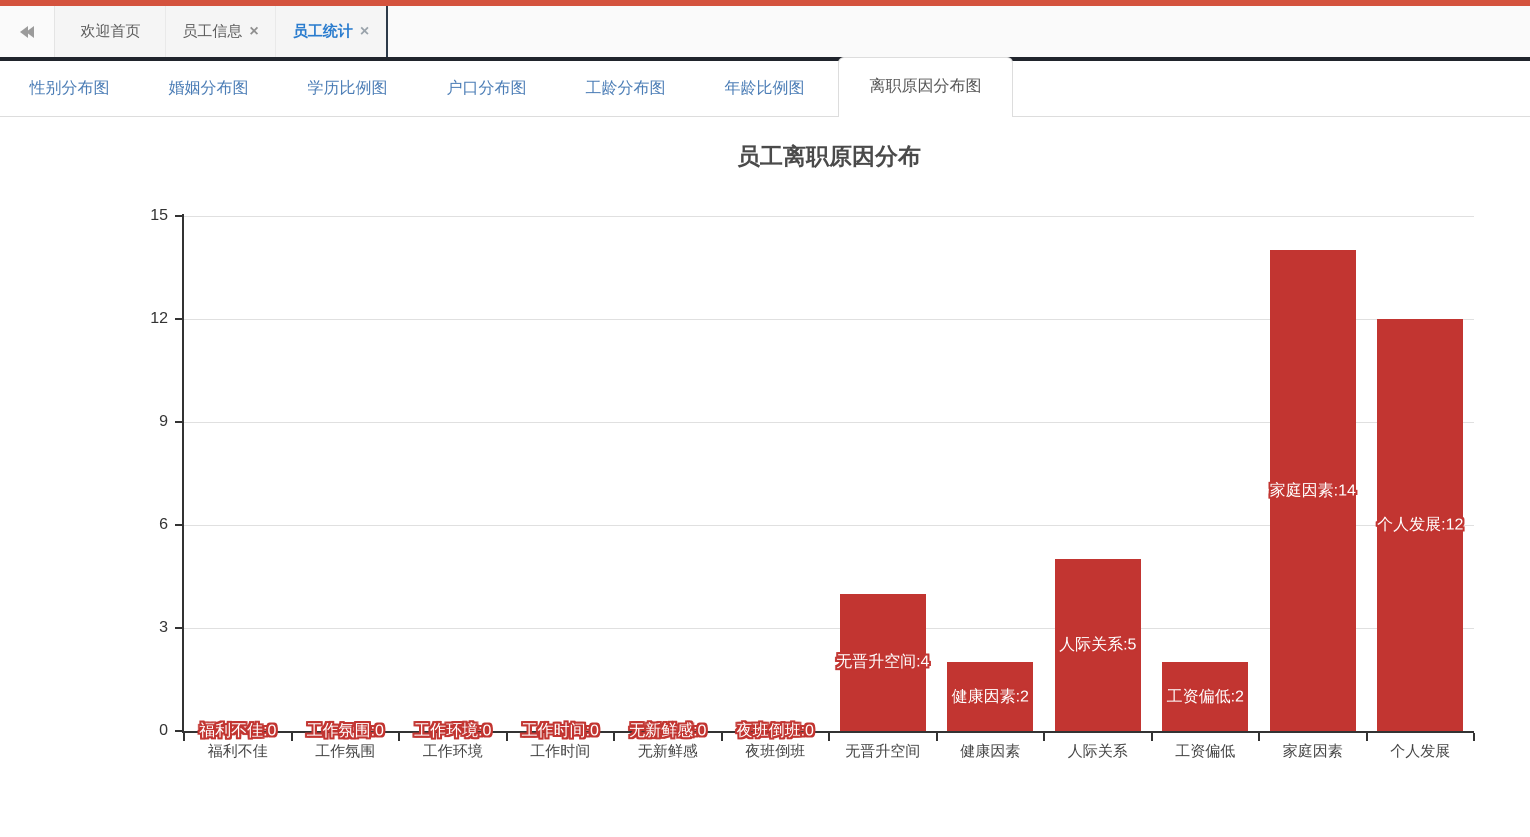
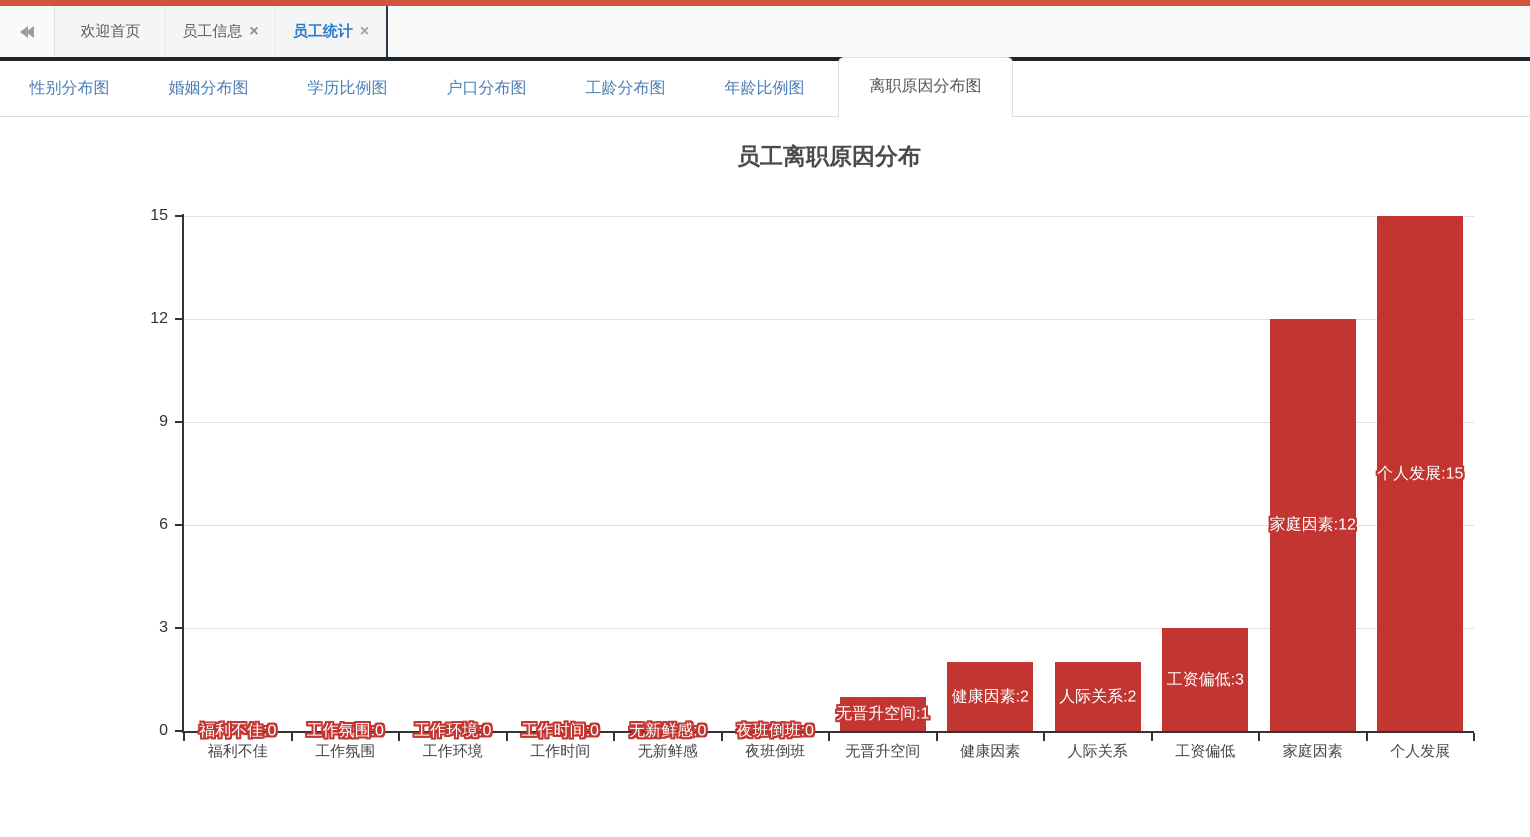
无晋升空间: 4 -> 1
人际关系: 5 -> 2
工资偏低: 2 -> 3
家庭因素: 14 -> 12
个人发展: 12 -> 15
